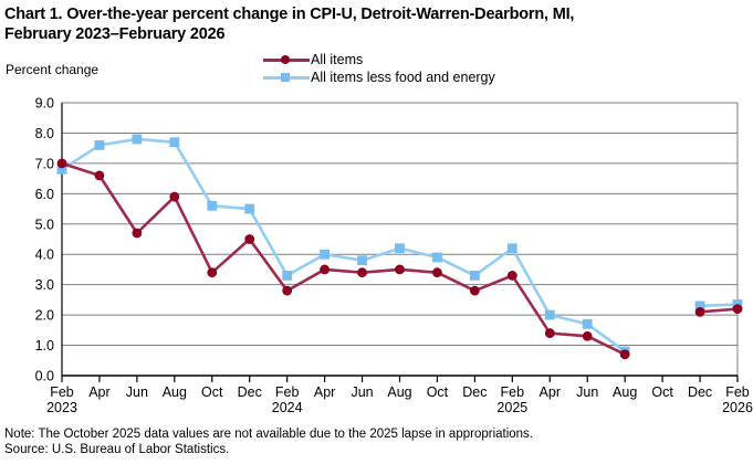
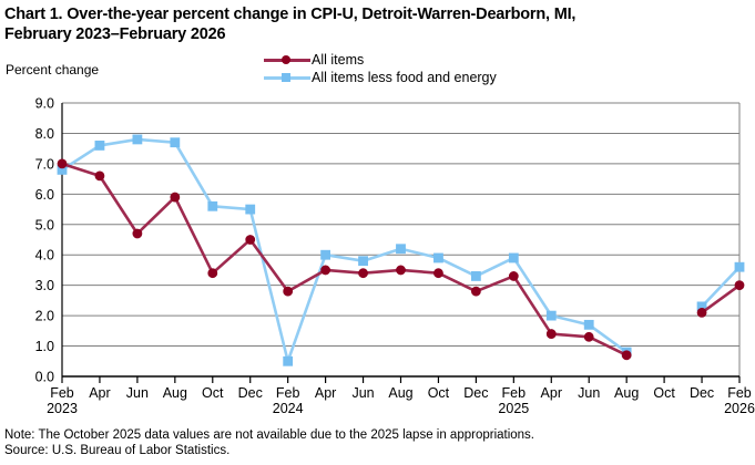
All items less food and energy/Feb 2024: 3.3 -> 0.5
All items less food and energy/Feb 2025: 4.2 -> 3.9
All items/Feb 2026: 2.2 -> 3.0
All items less food and energy/Feb 2026: 2.4 -> 3.6
